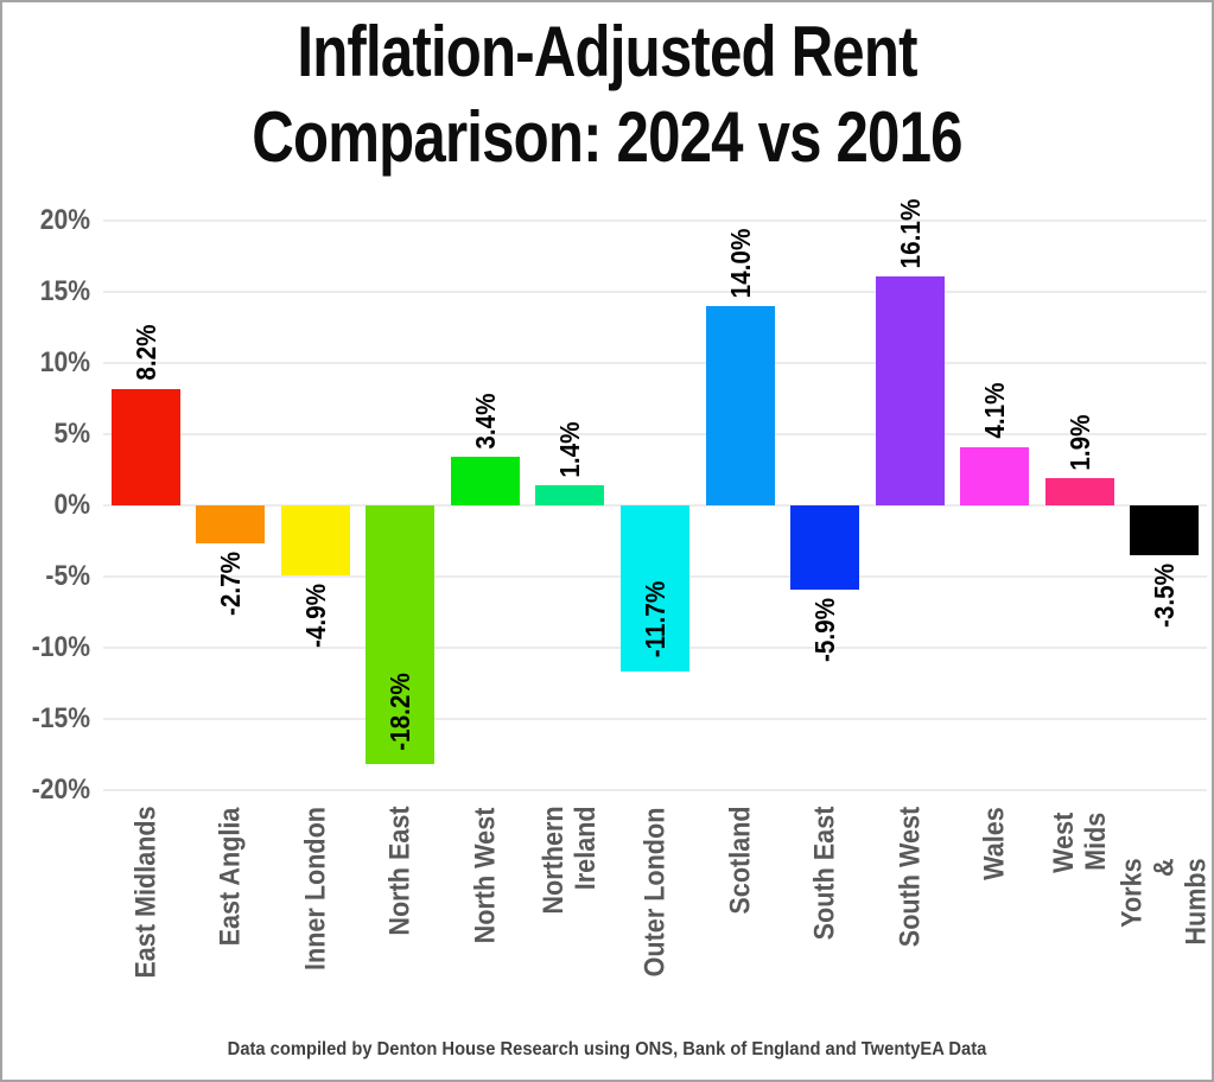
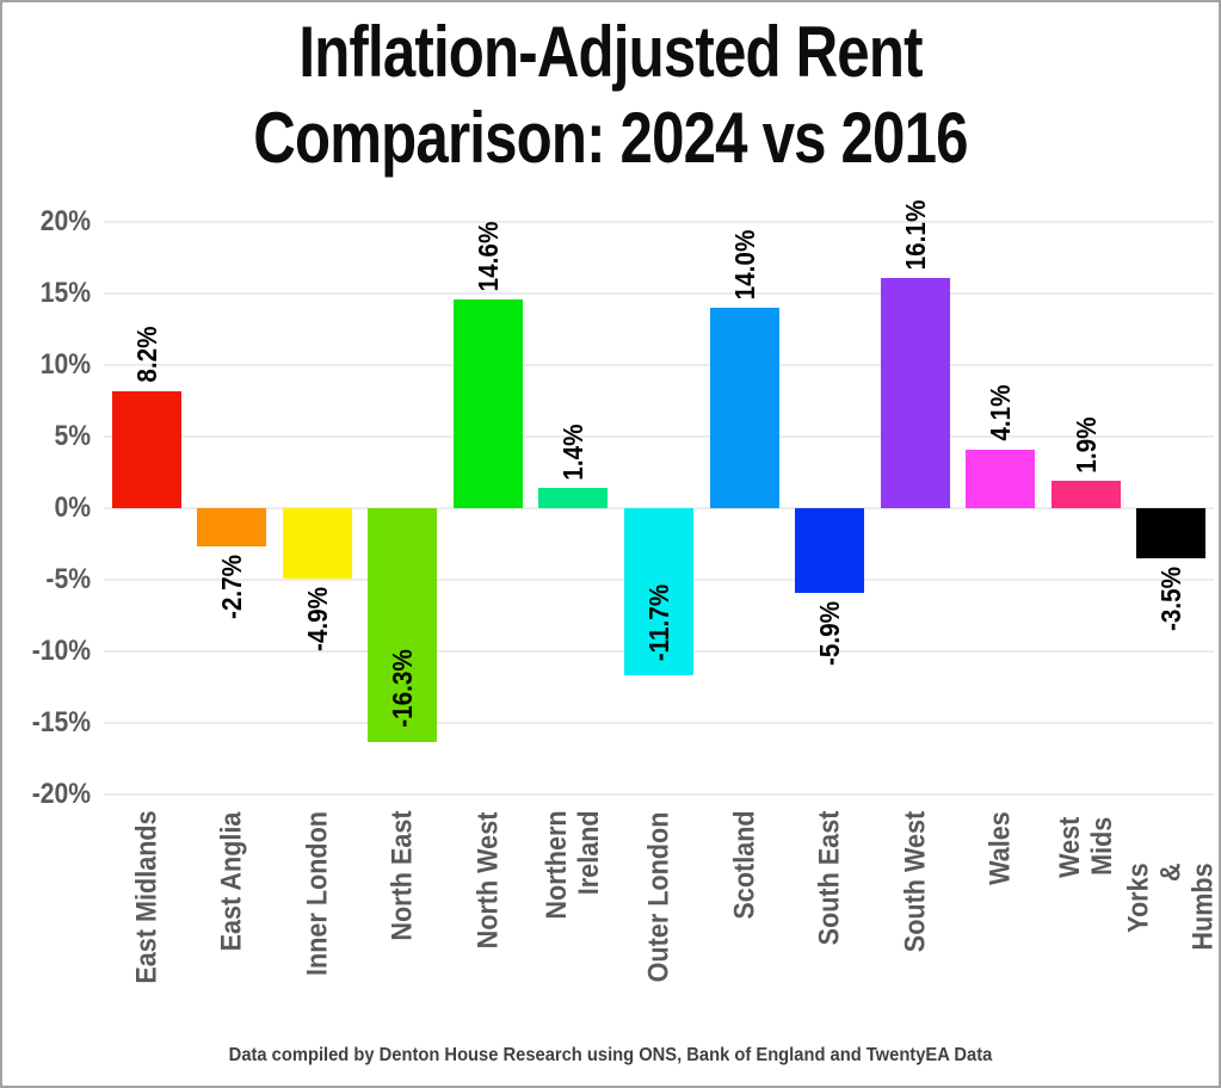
North East: -18.2% -> -16.3%
North West: 3.4% -> 14.6%
